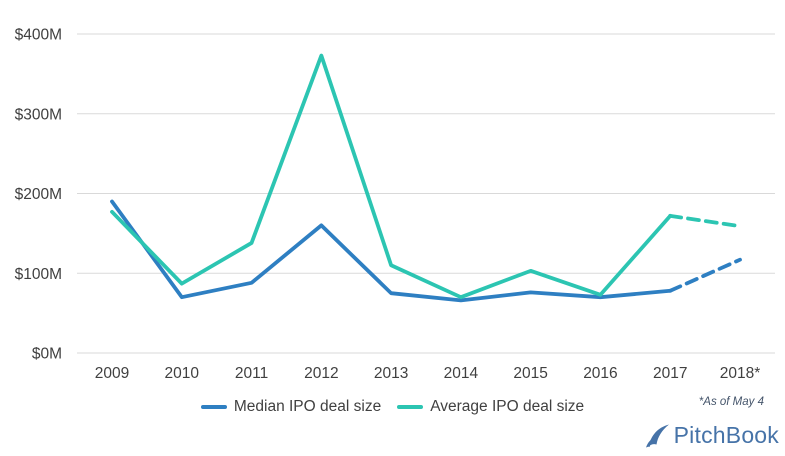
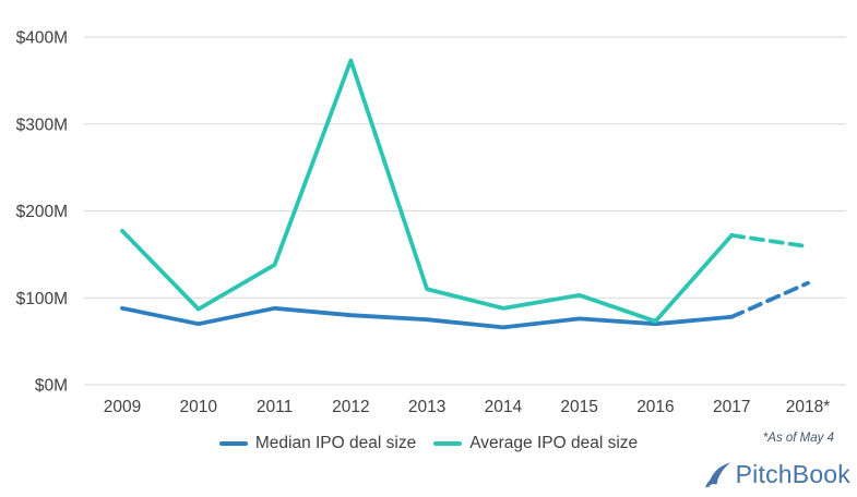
Median IPO deal size/2009: $190M -> $90M
Median IPO deal size/2012: $160M -> $80M
Average IPO deal size/2014: $70M -> $90M
